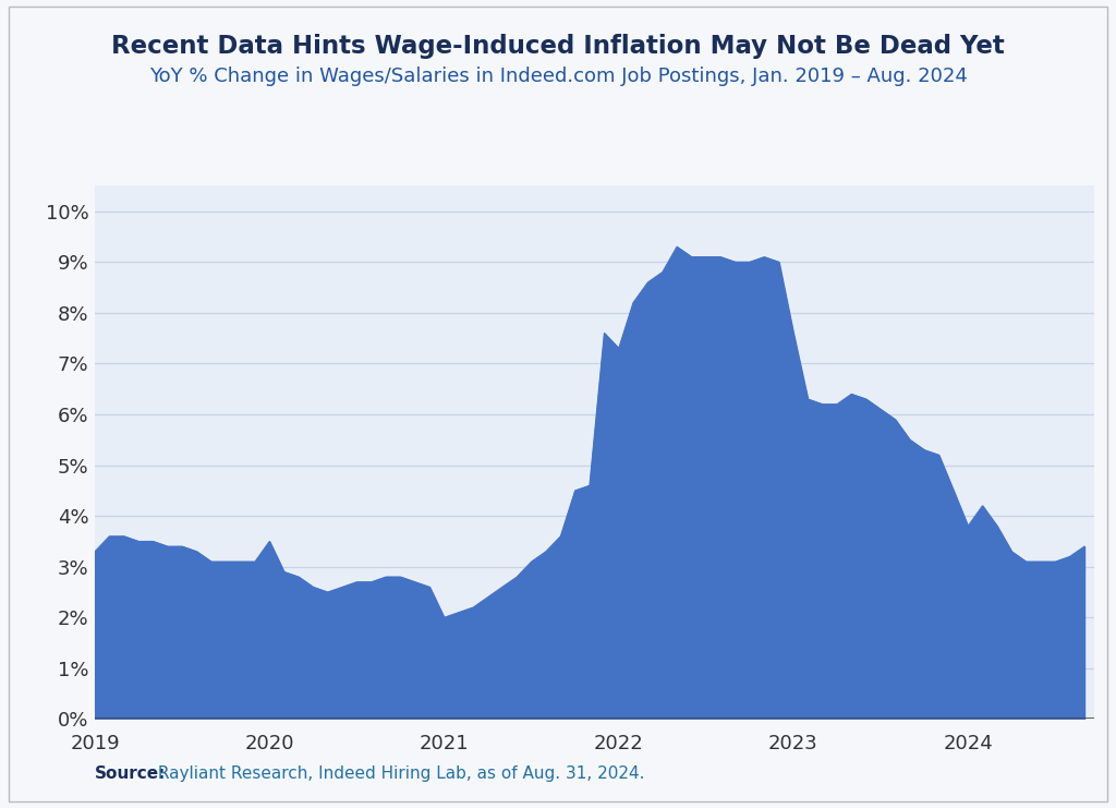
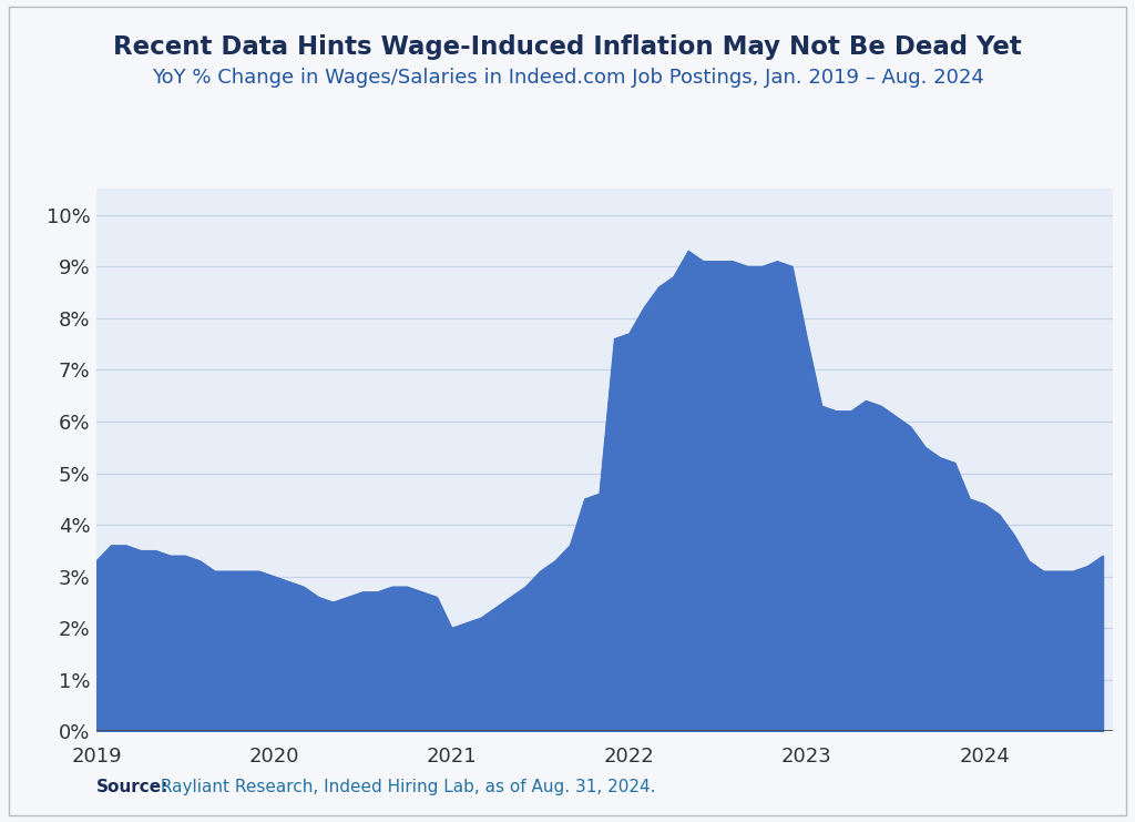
2020: 3.5% -> 3.0%
2022: 7.3% -> 7.7%
2024: 3.8% -> 4.4%
